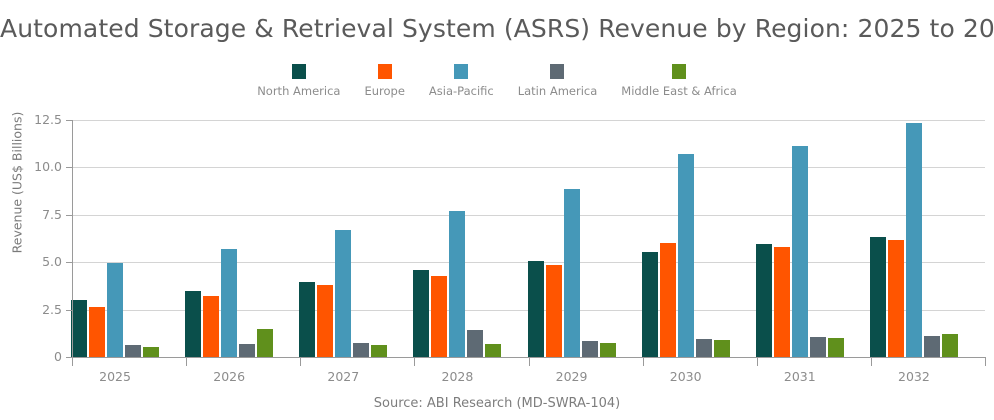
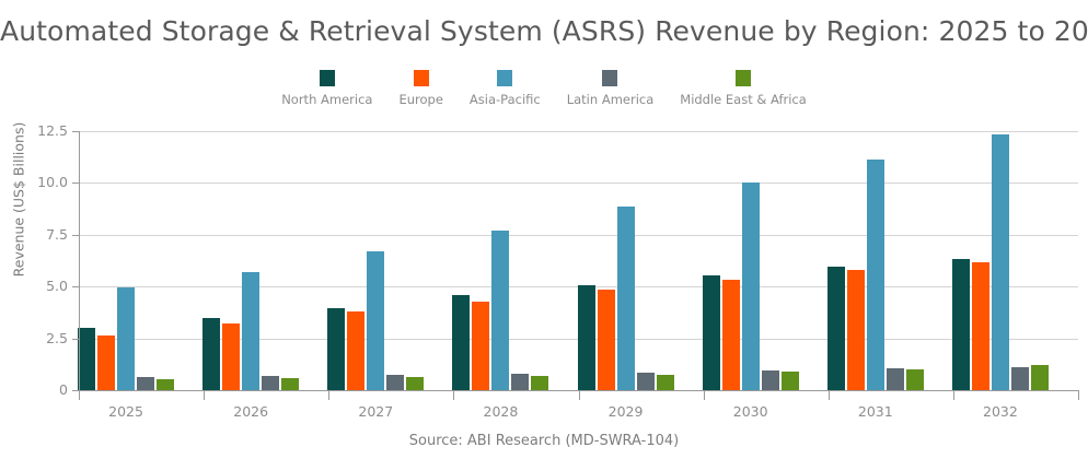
Middle East & Africa/2026: 1.5 -> 0.6
Latin America/2028: 1.4 -> 0.8
Europe/2030: 6.0 -> 5.3
Asia-Pacific/2030: 10.7 -> 10.0
